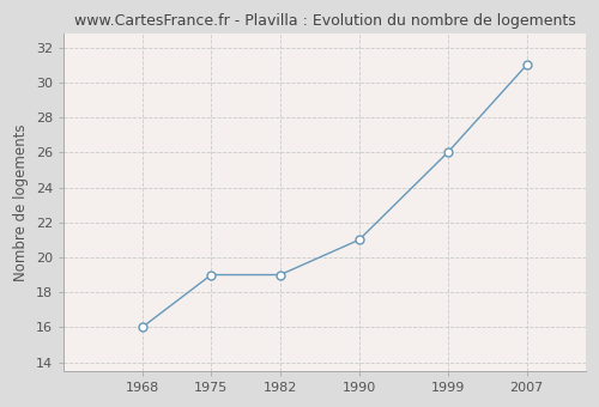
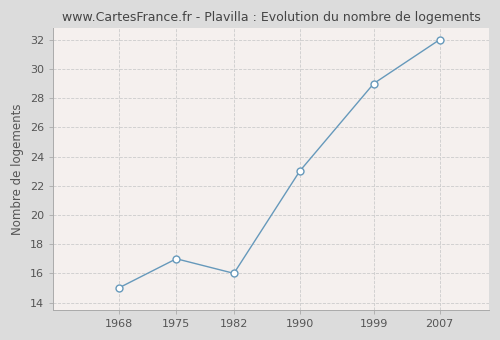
1968: 16 -> 15
1975: 19 -> 17
1982: 19 -> 16
1990: 21 -> 23
1999: 26 -> 29
2007: 31 -> 32
